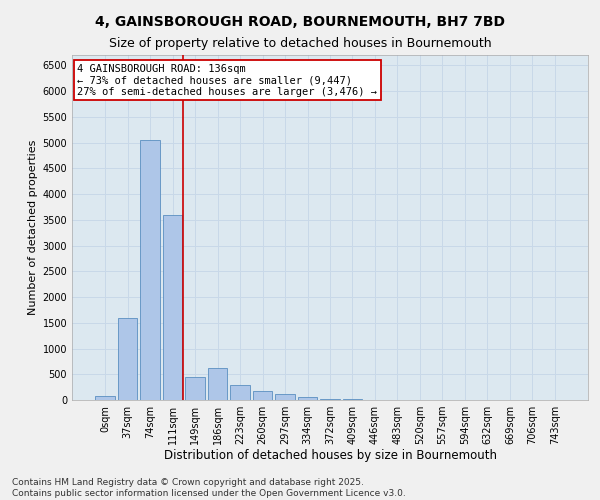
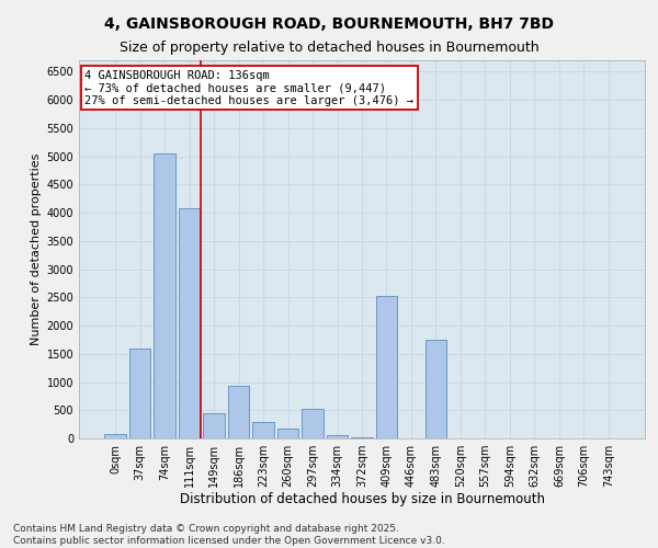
111sqm: 3600 -> 4080
186sqm: 620 -> 940
297sqm: 120 -> 520
409sqm: 10 -> 2520
483sqm: 0 -> 1740
